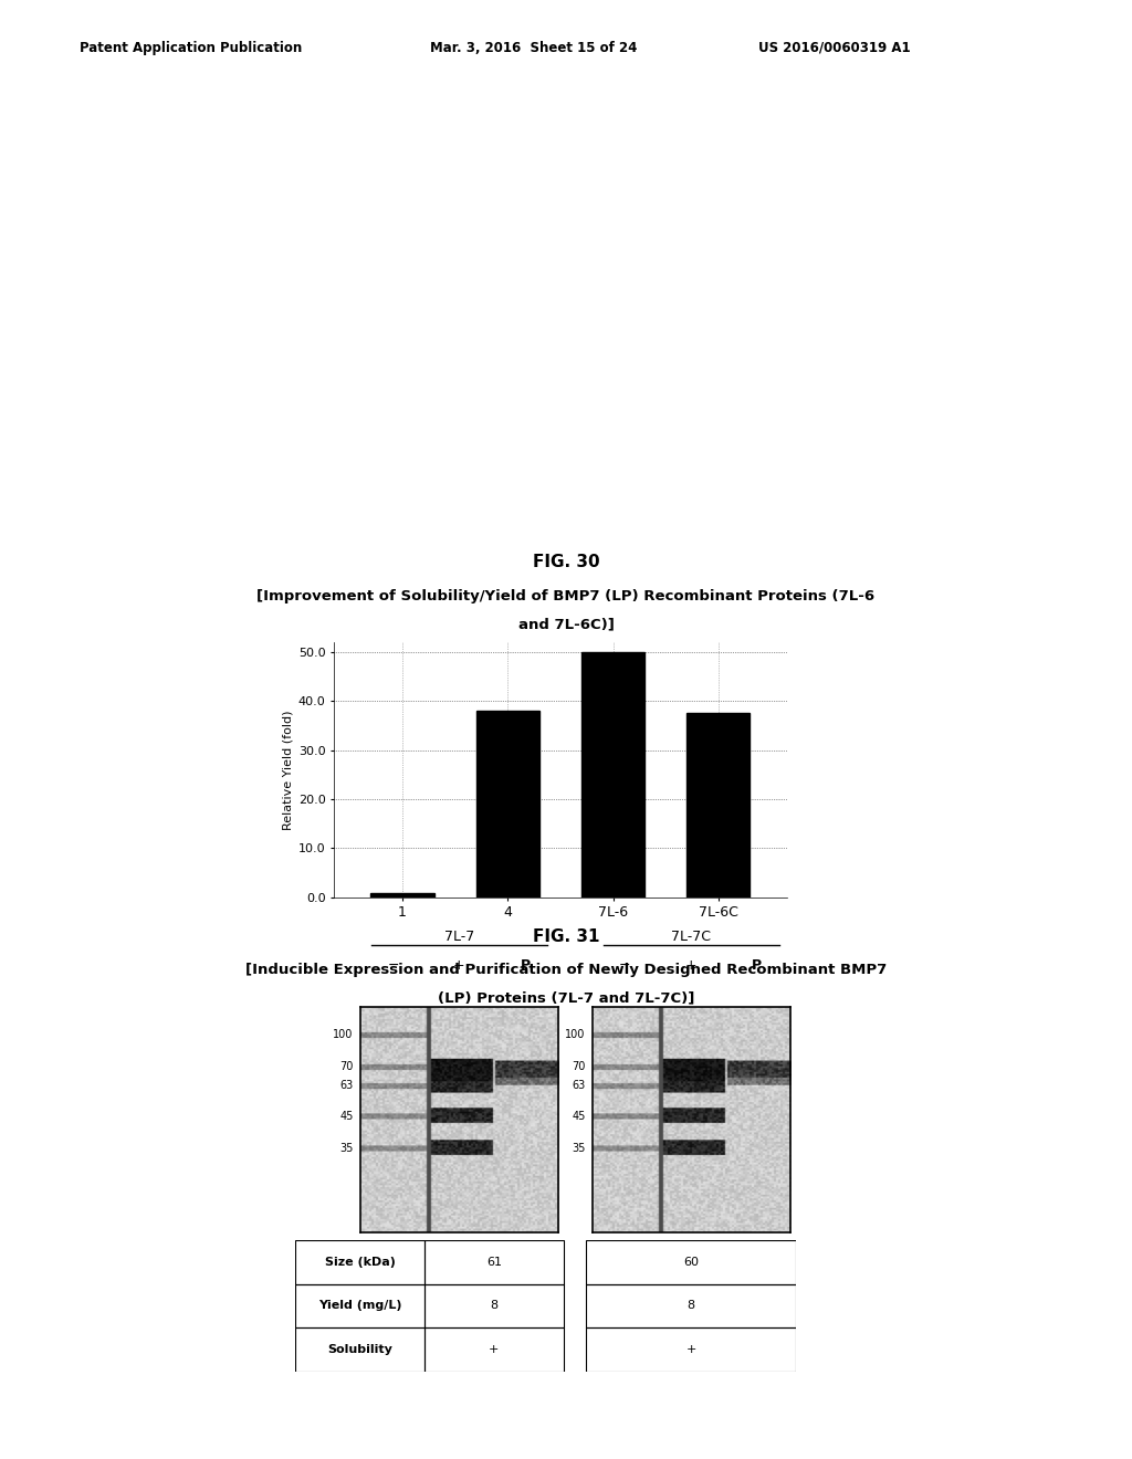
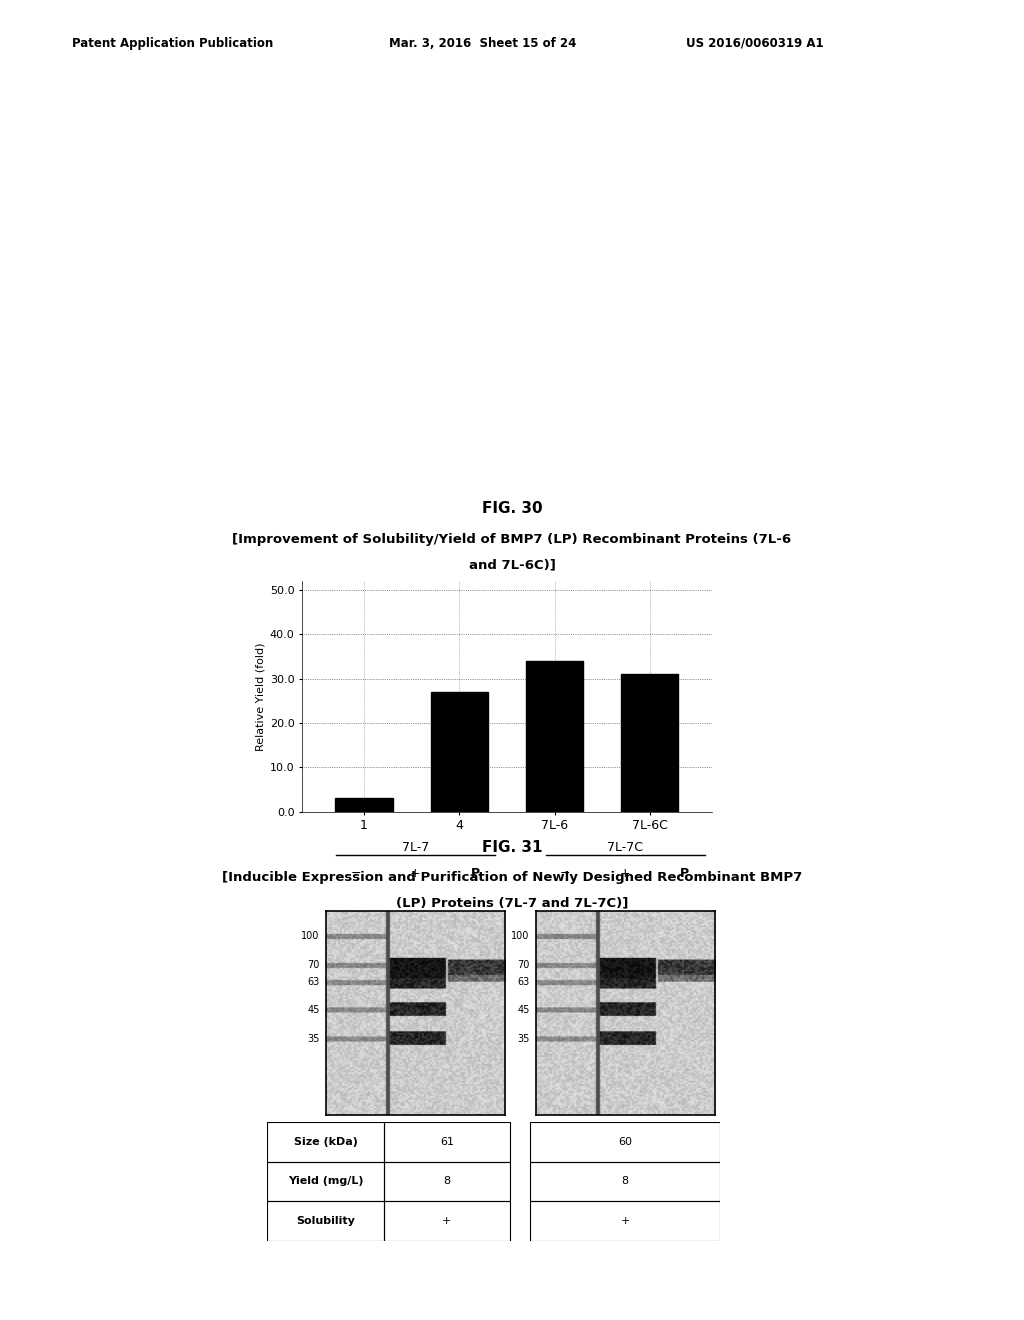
1: 0.8 -> 3.0
4: 38.0 -> 27.0
7L-6: 50.0 -> 34.0
7L-6C: 37.5 -> 31.0
